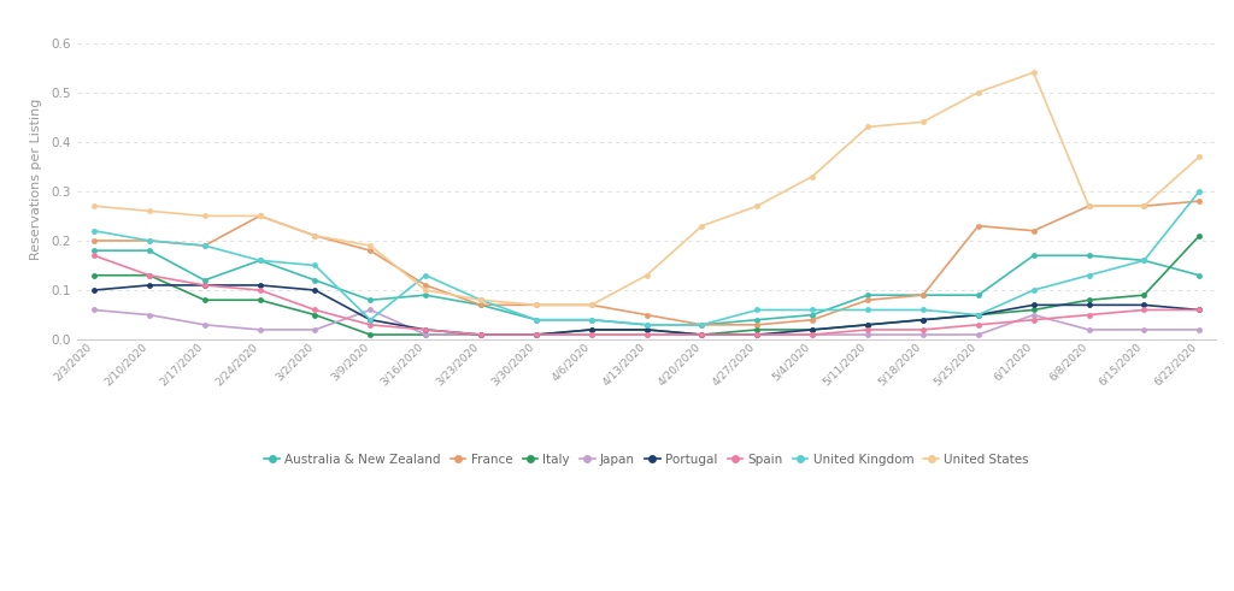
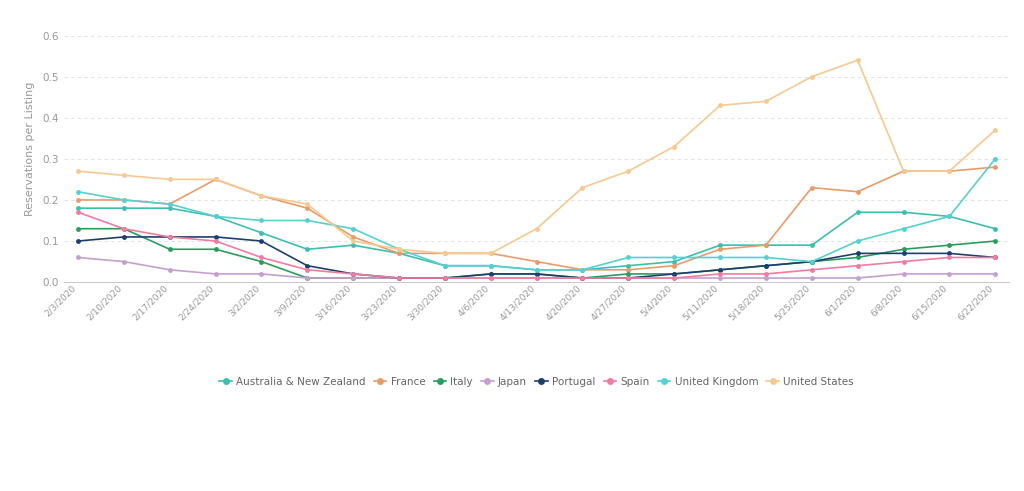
Australia & New Zealand/2/17/2020: 0.12 -> 0.18
Japan/3/9/2020: 0.06 -> 0.01
United Kingdom/3/9/2020: 0.04 -> 0.15
Japan/6/1/2020: 0.05 -> 0.01
Italy/6/22/2020: 0.21 -> 0.10
